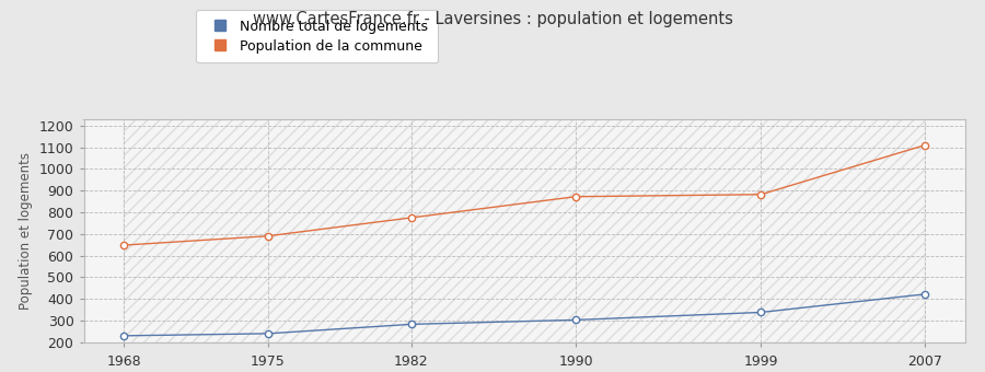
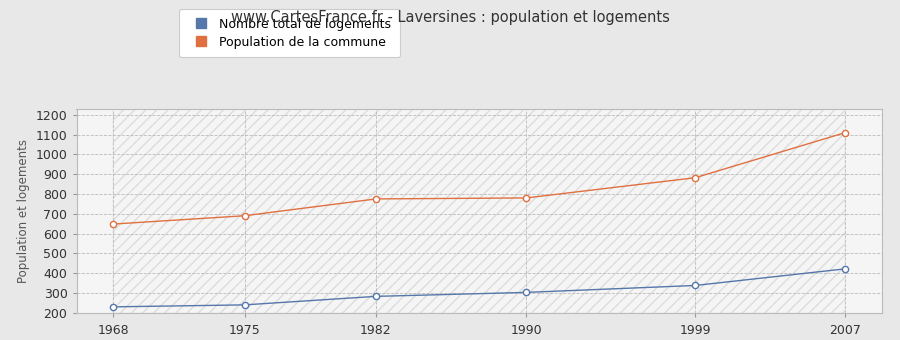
Population de la commune/1990: 870 -> 780
